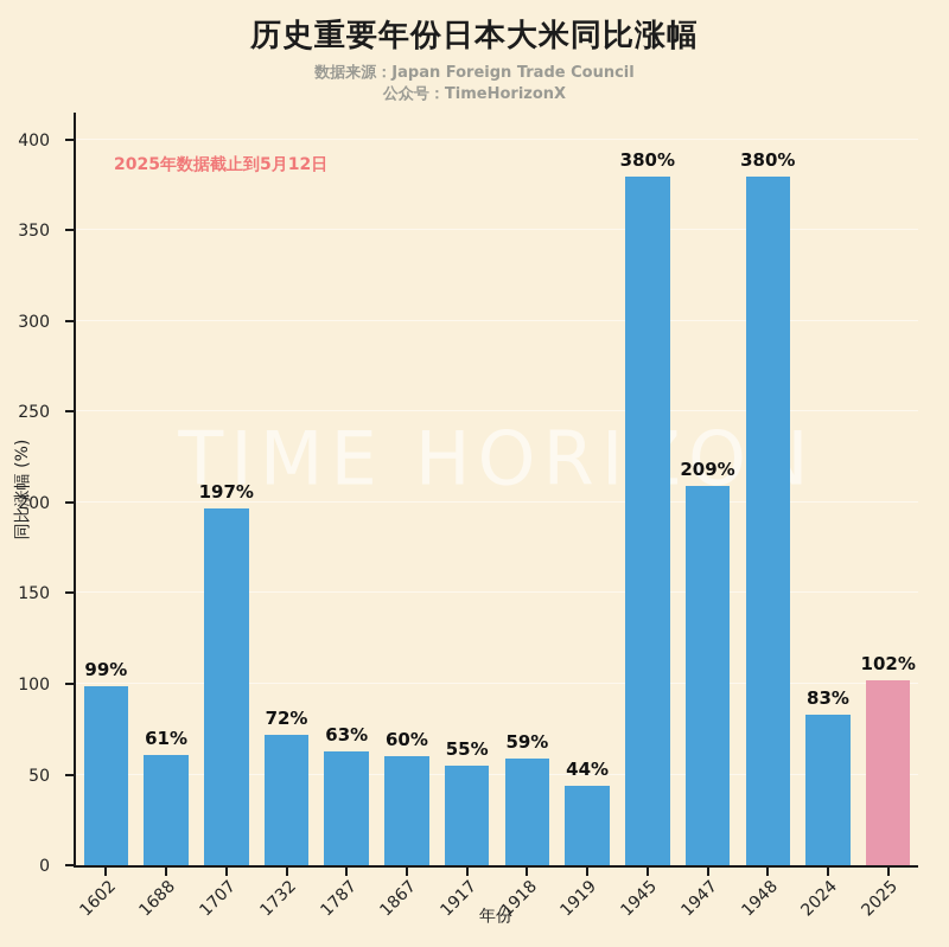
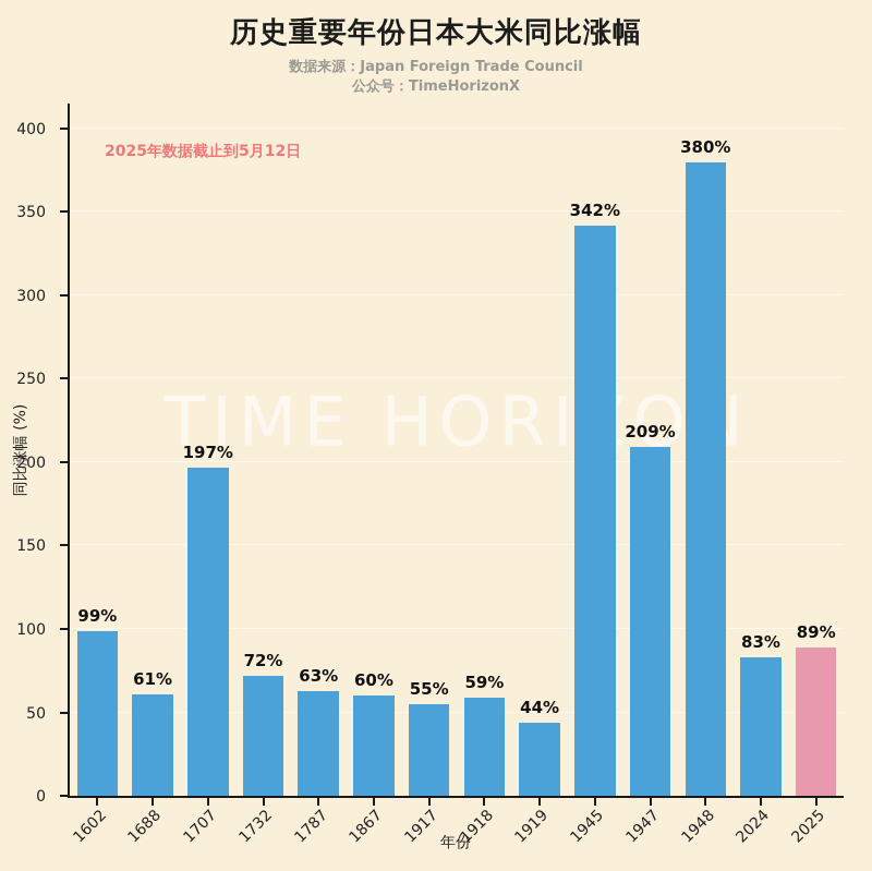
1945: 380% -> 342%
2025: 102% -> 89%
